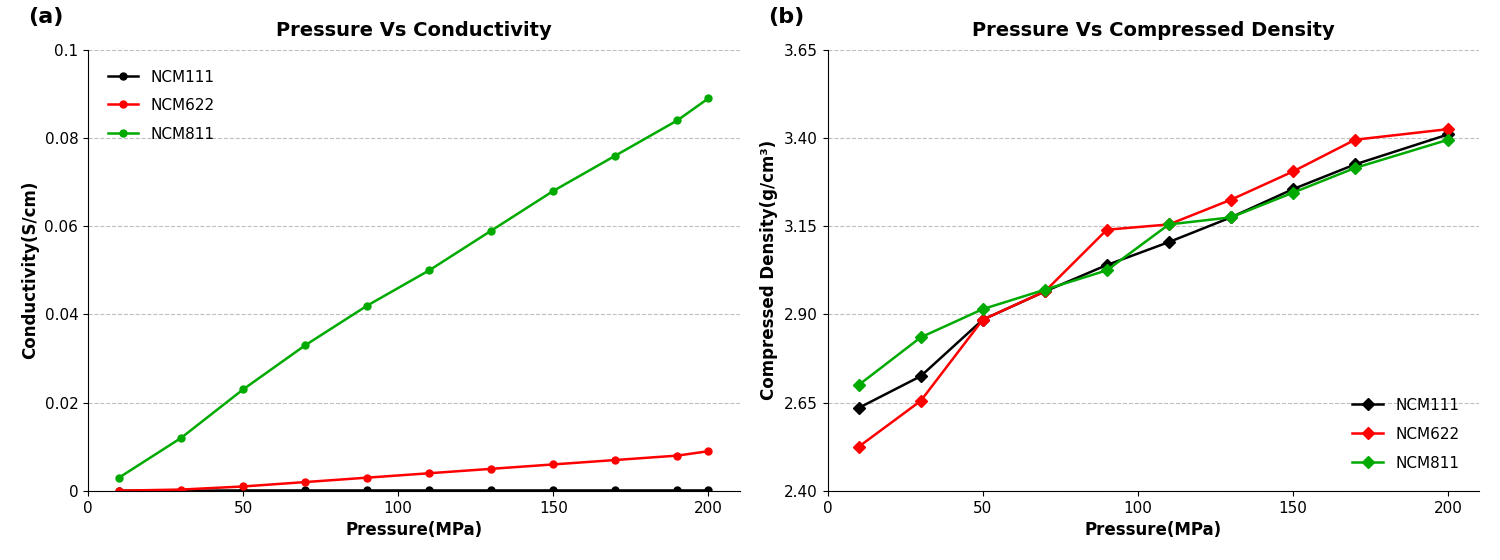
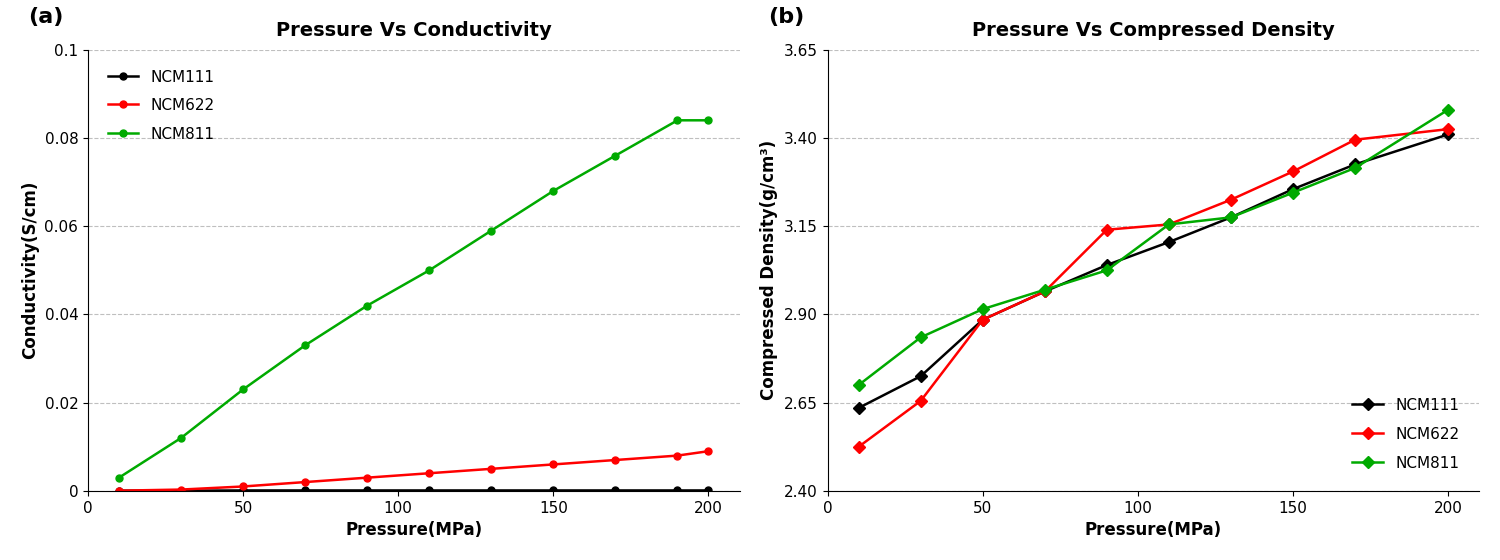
Pressure Vs Conductivity/NCM811/200: 0.089 -> 0.084
Pressure Vs Compressed Density/NCM811/200: 3.395 -> 3.480
